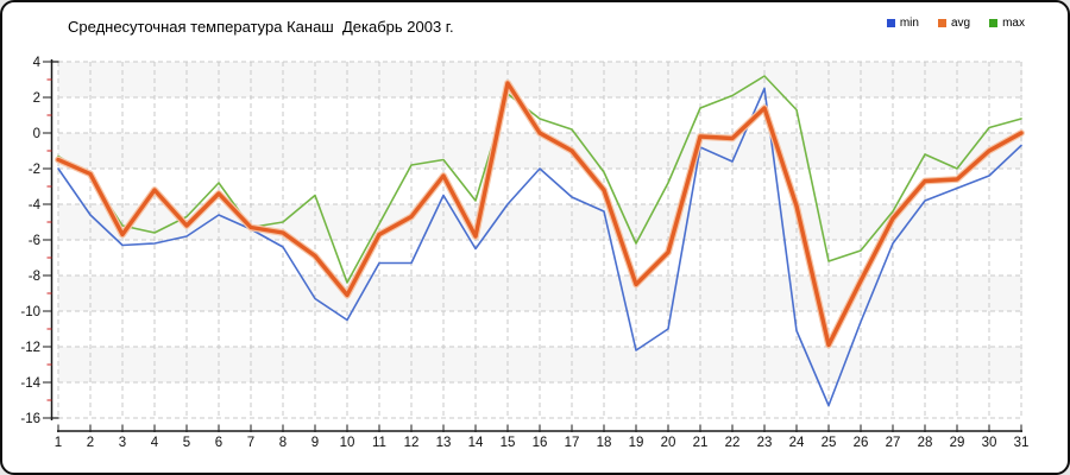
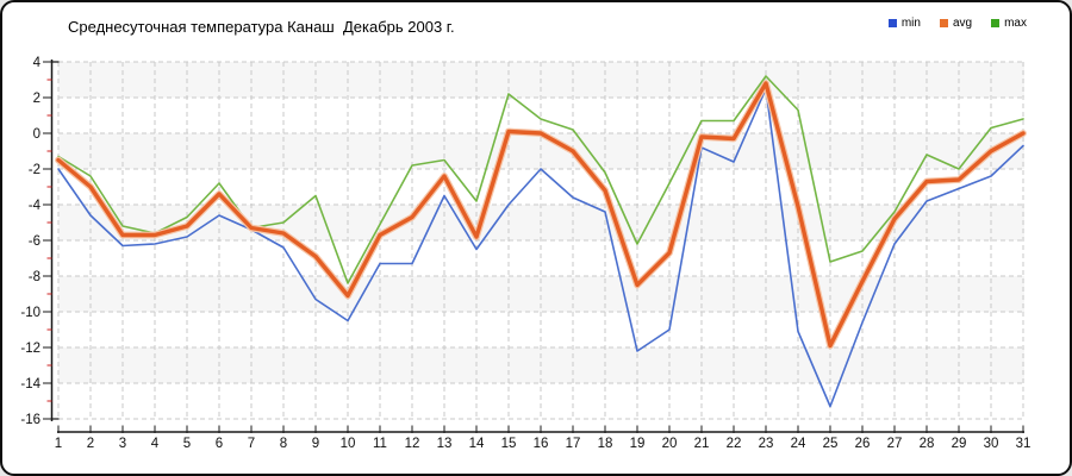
avg/2: -2.3 -> -3.0
avg/4: -3.2 -> -5.7
avg/15: 2.8 -> 0.1
max/21: 1.4 -> 0.7
max/22: 2.1 -> 0.7
avg/23: 1.4 -> 2.8
